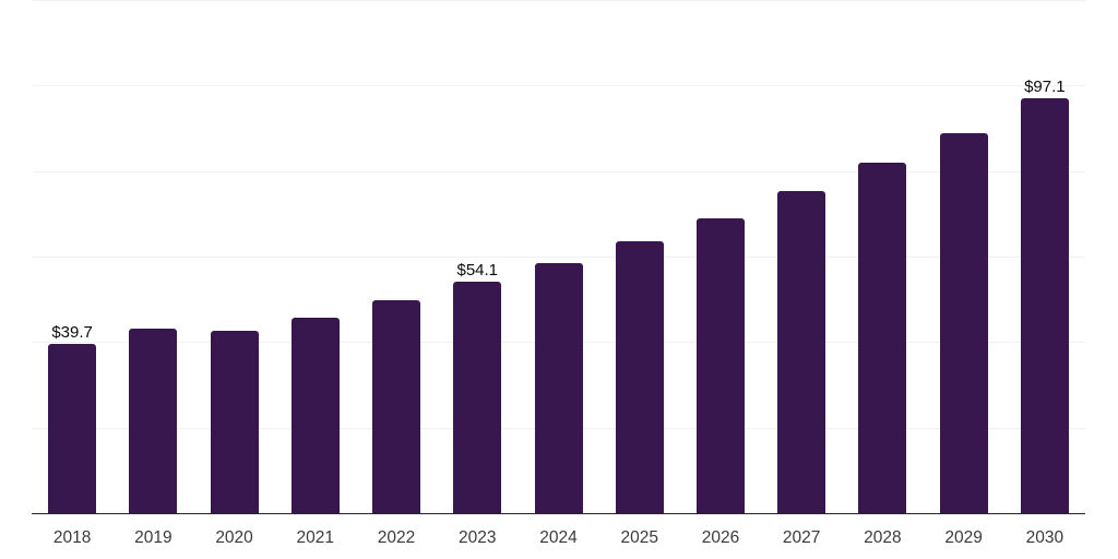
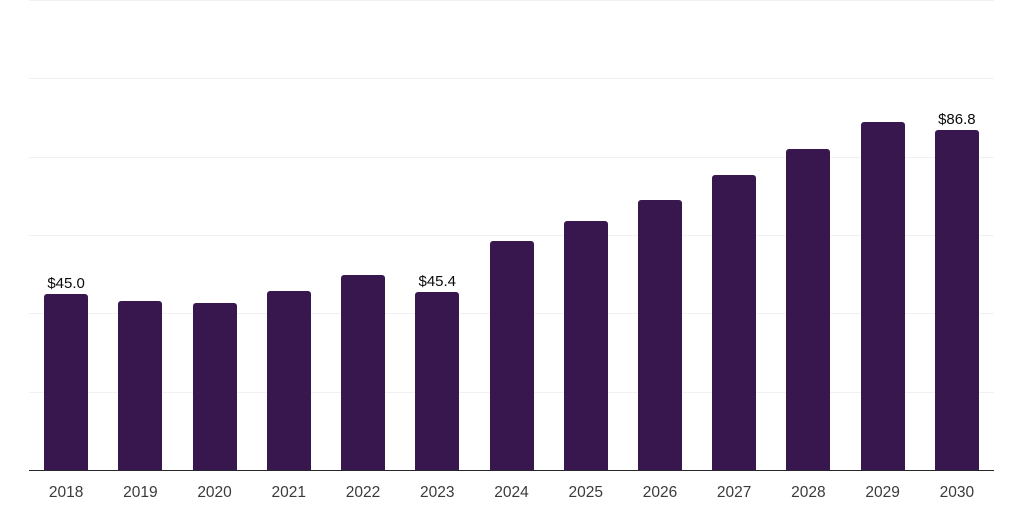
2018: $39.7 -> $45.0
2023: $54.1 -> $45.4
2030: $97.1 -> $86.8
